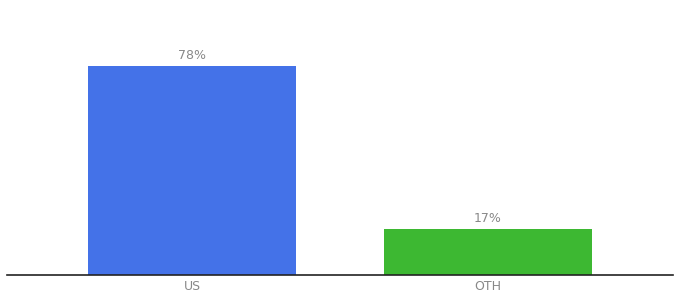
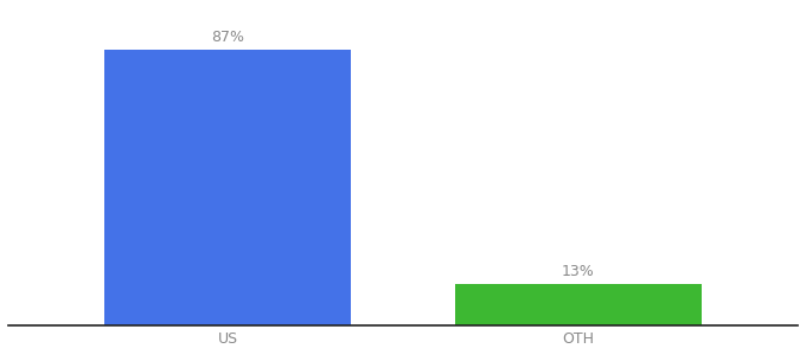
US: 78% -> 87%
OTH: 17% -> 13%
